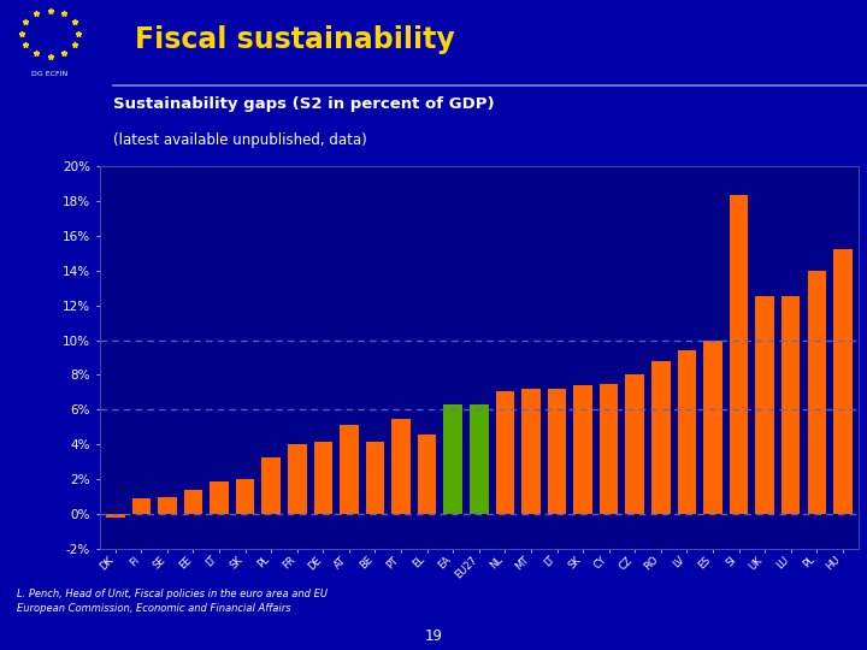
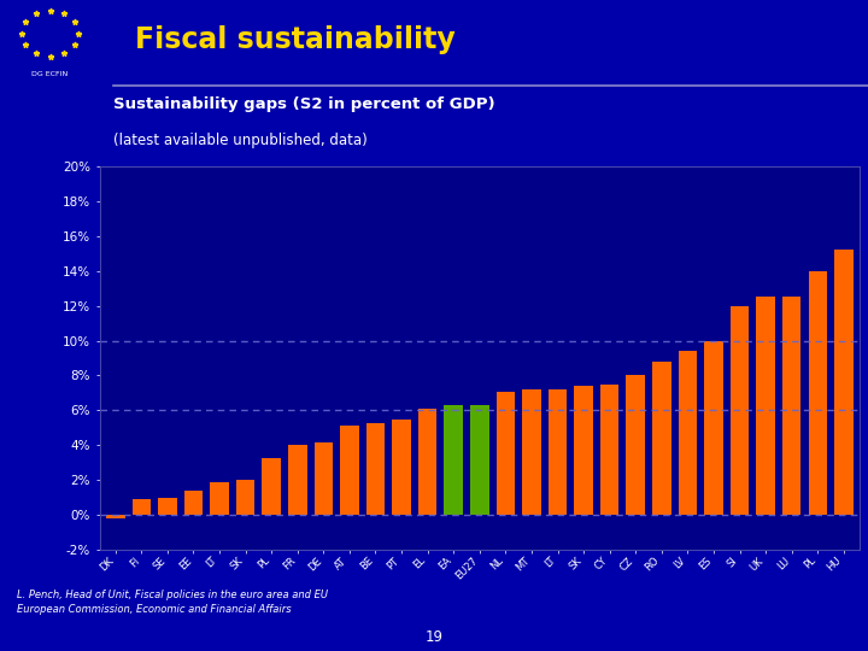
BE: 4.2% -> 5.3%
EL: 4.6% -> 6.1%
SI: 18.3% -> 12.0%
